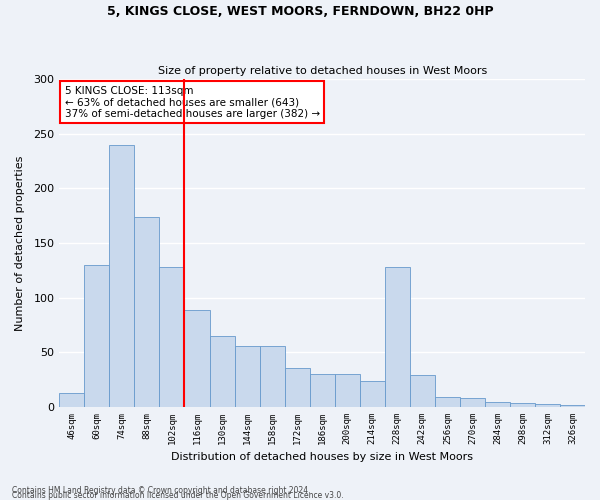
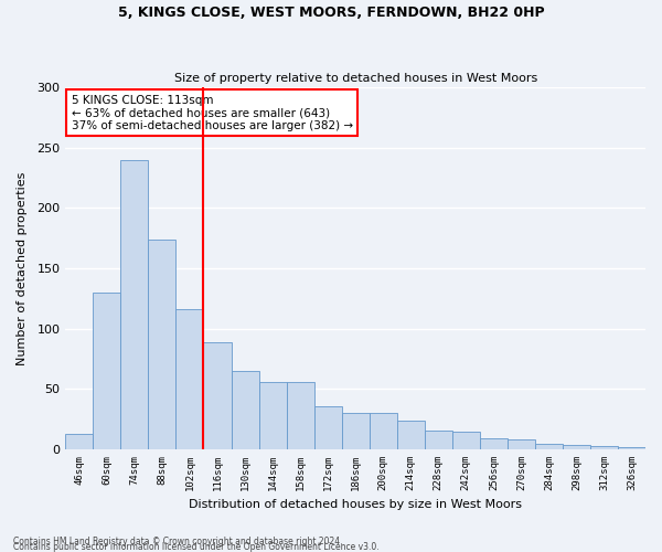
102sqm: 128 -> 116
228sqm: 128 -> 16
242sqm: 29 -> 15
